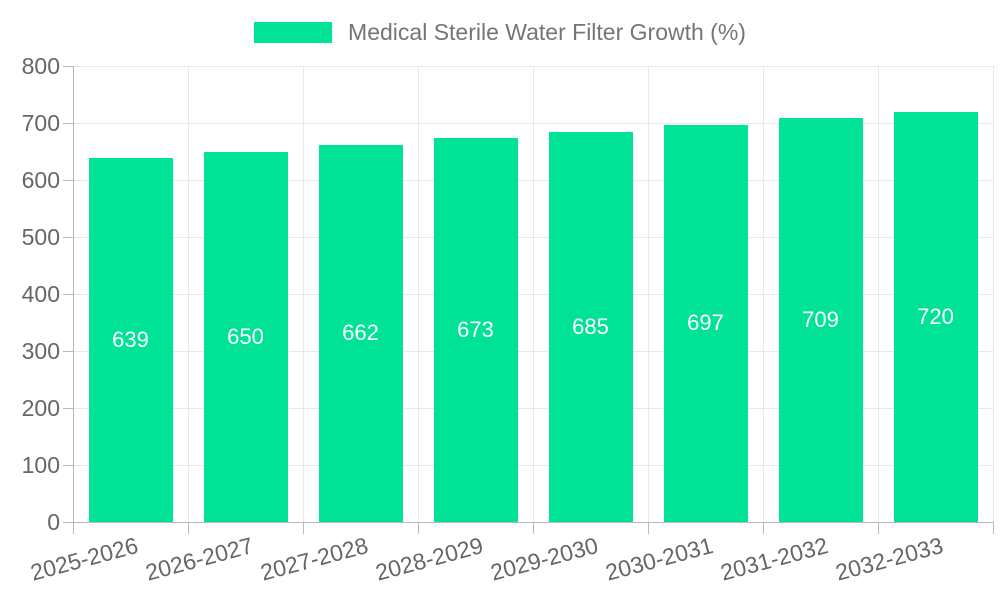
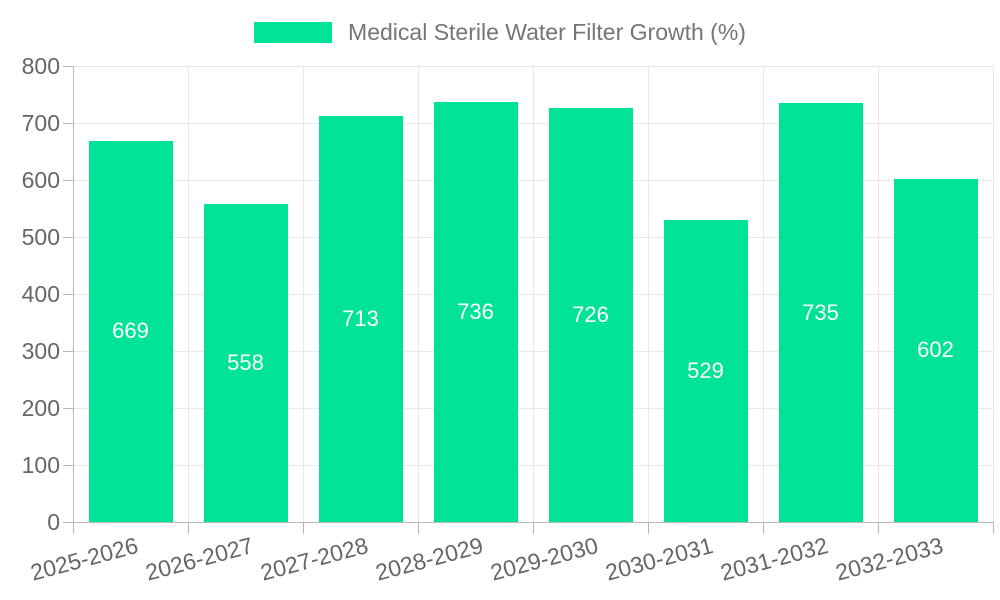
2025-2026: 639 -> 669
2026-2027: 650 -> 558
2027-2028: 662 -> 713
2028-2029: 673 -> 736
2029-2030: 685 -> 726
2030-2031: 697 -> 529
2031-2032: 709 -> 735
2032-2033: 720 -> 602
